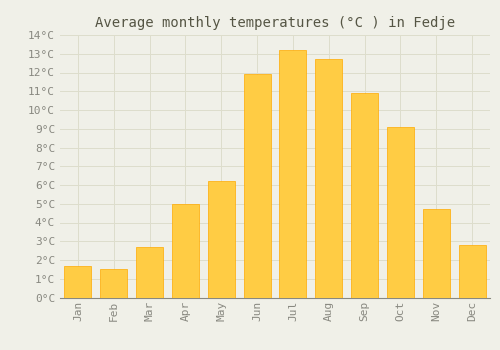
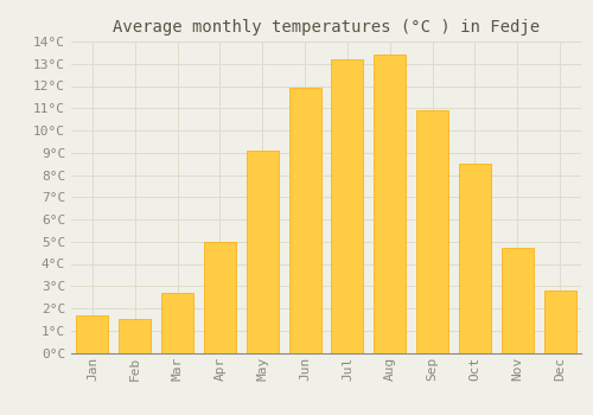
May: 6.2°C -> 9.1°C
Aug: 12.7°C -> 13.4°C
Oct: 9.1°C -> 8.5°C
